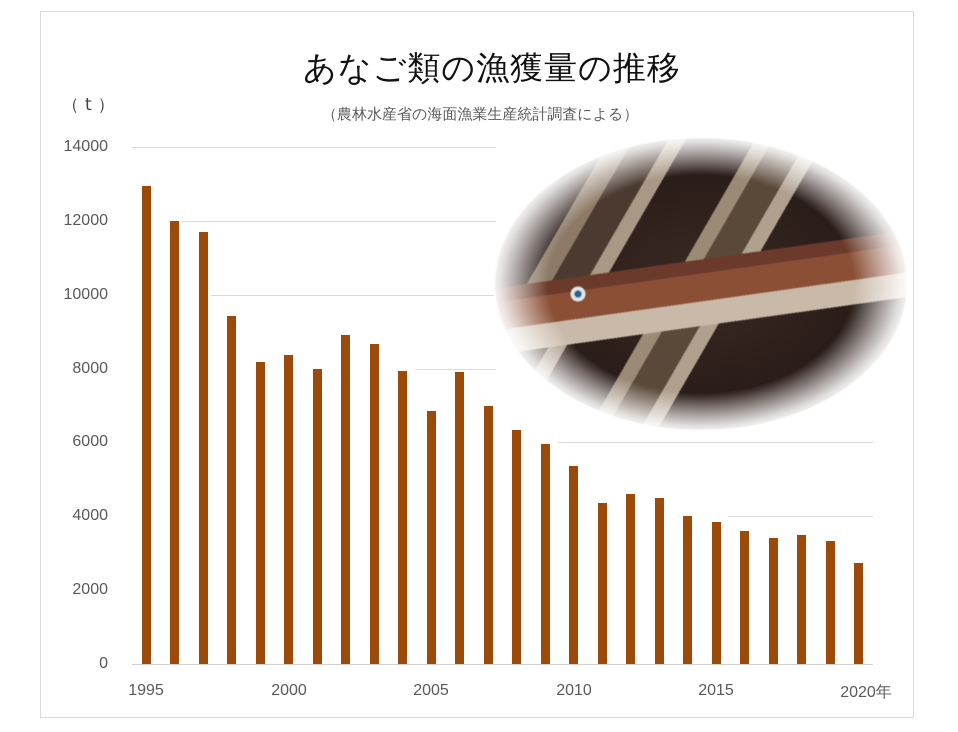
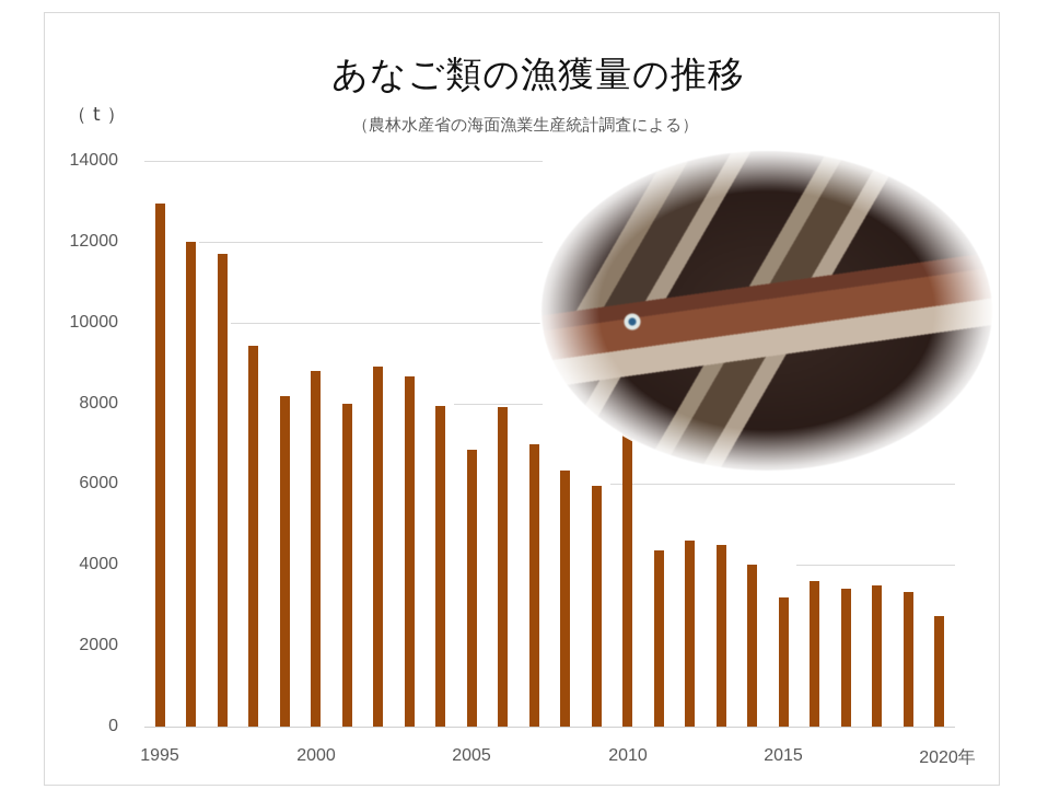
2000: 8400 -> 8800
2010: 5400 -> 7400
2015: 3800 -> 3200
